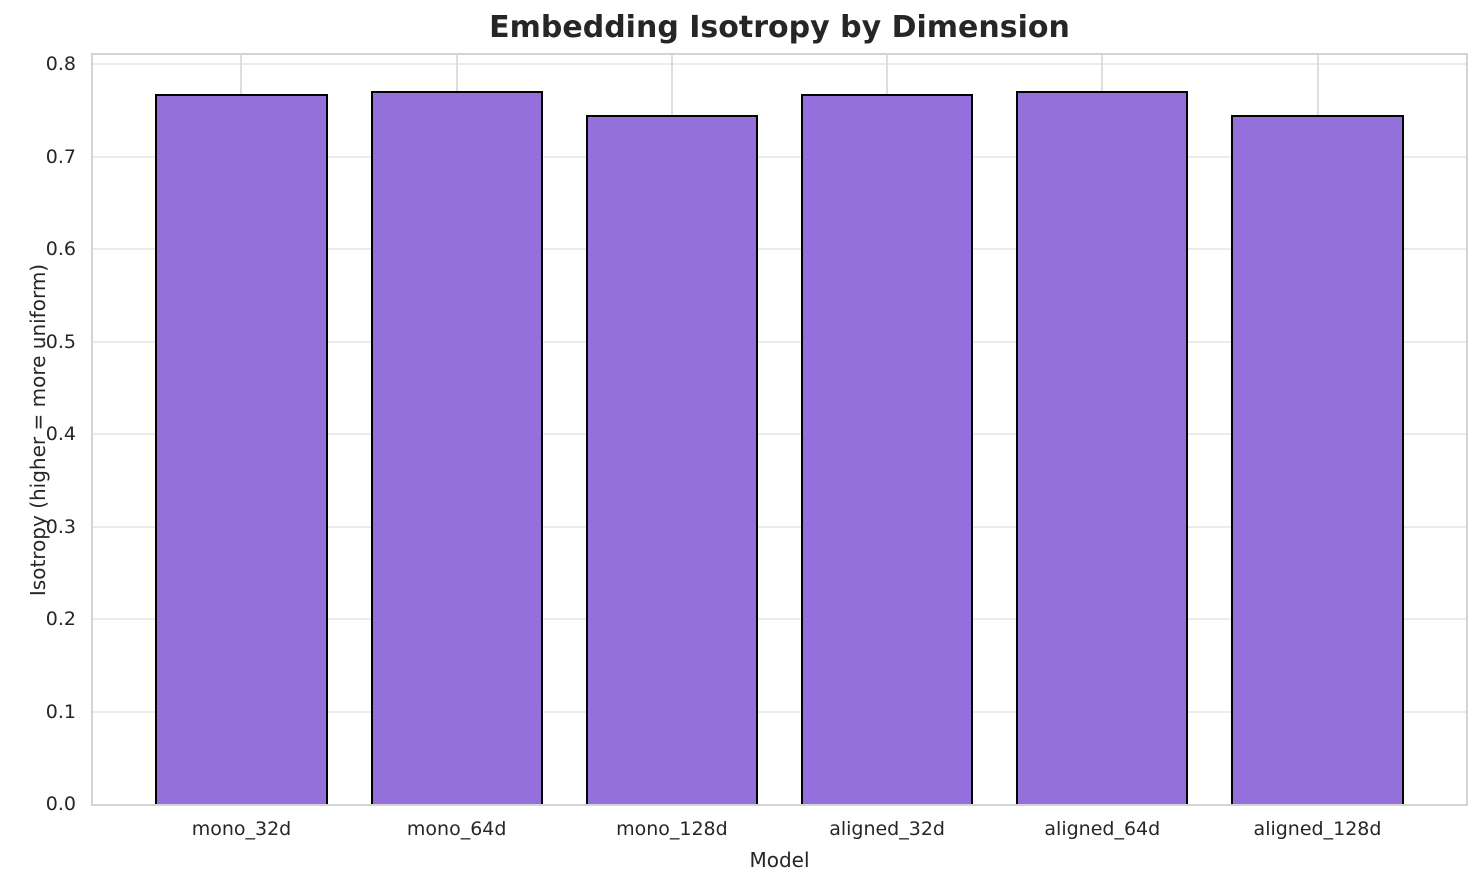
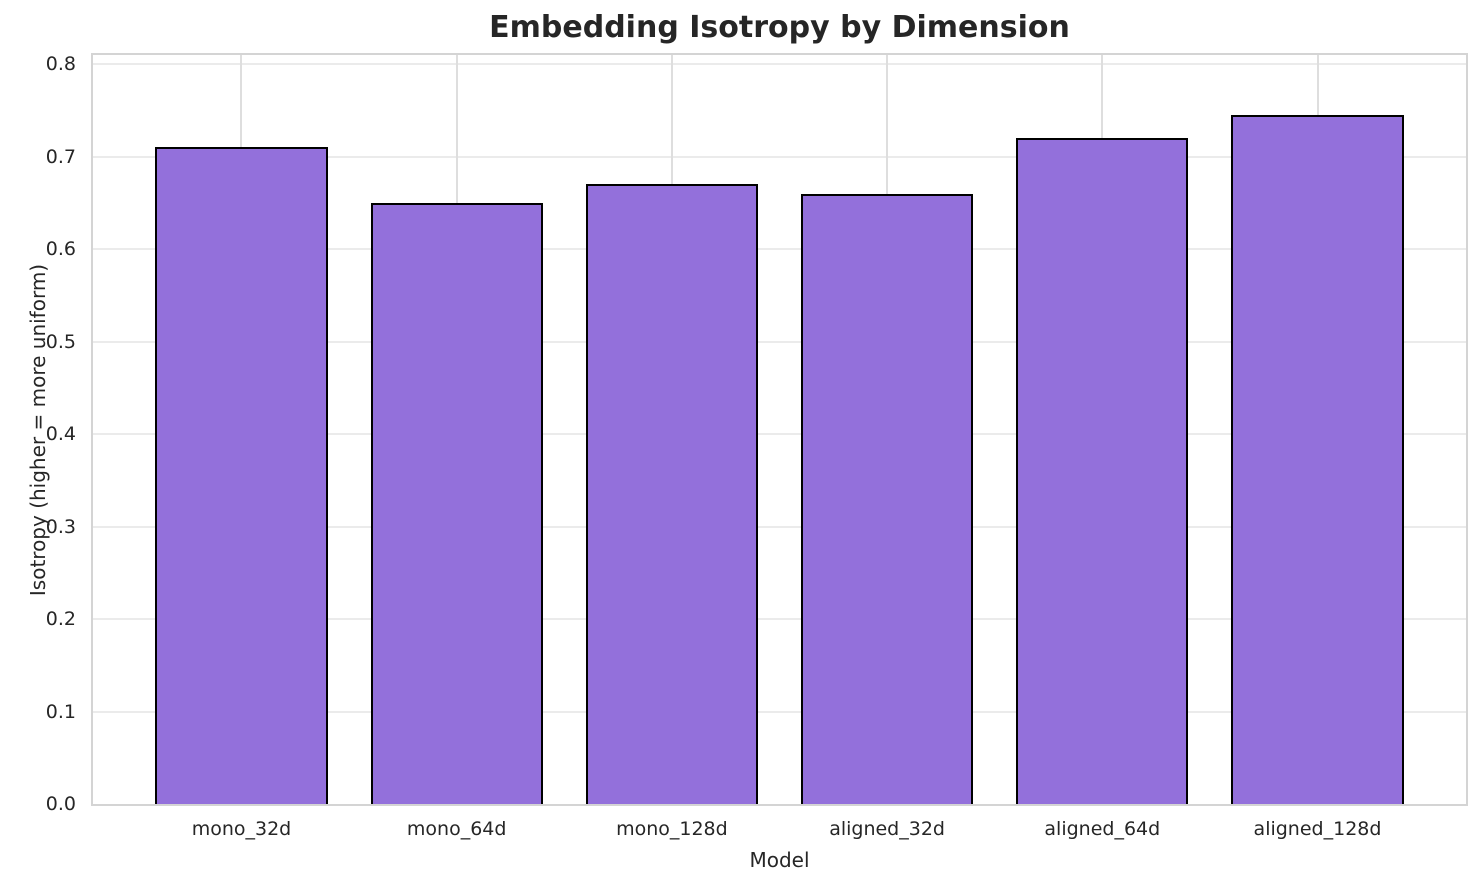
mono_32d: 0.77 -> 0.71
mono_64d: 0.77 -> 0.65
mono_128d: 0.74 -> 0.67
aligned_32d: 0.77 -> 0.66
aligned_64d: 0.77 -> 0.72
